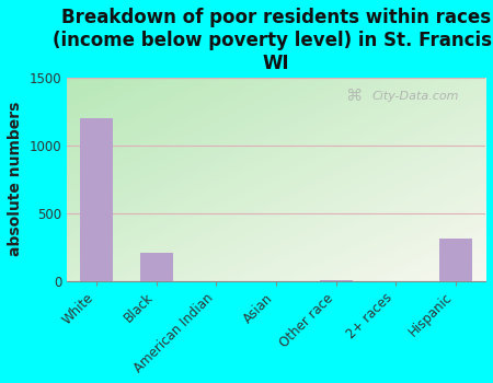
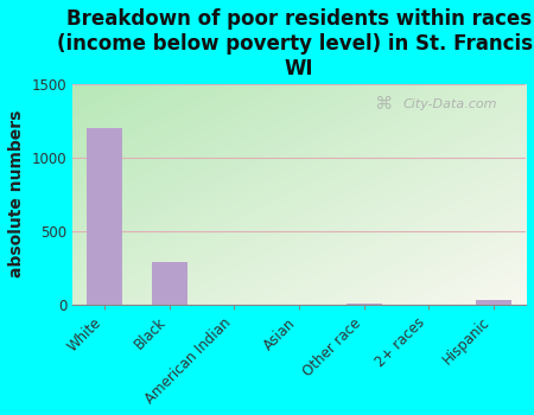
Black: 210 -> 290
Hispanic: 310 -> 30
